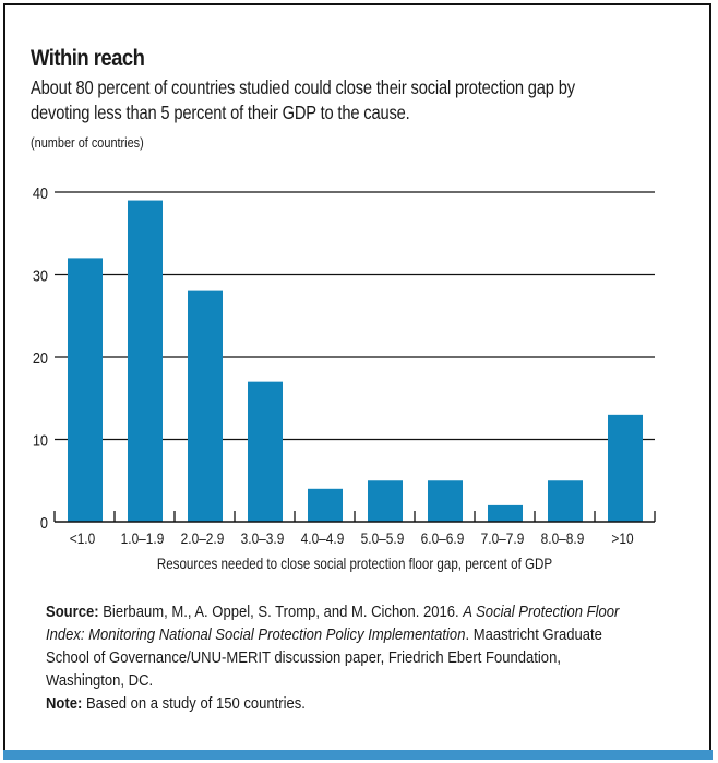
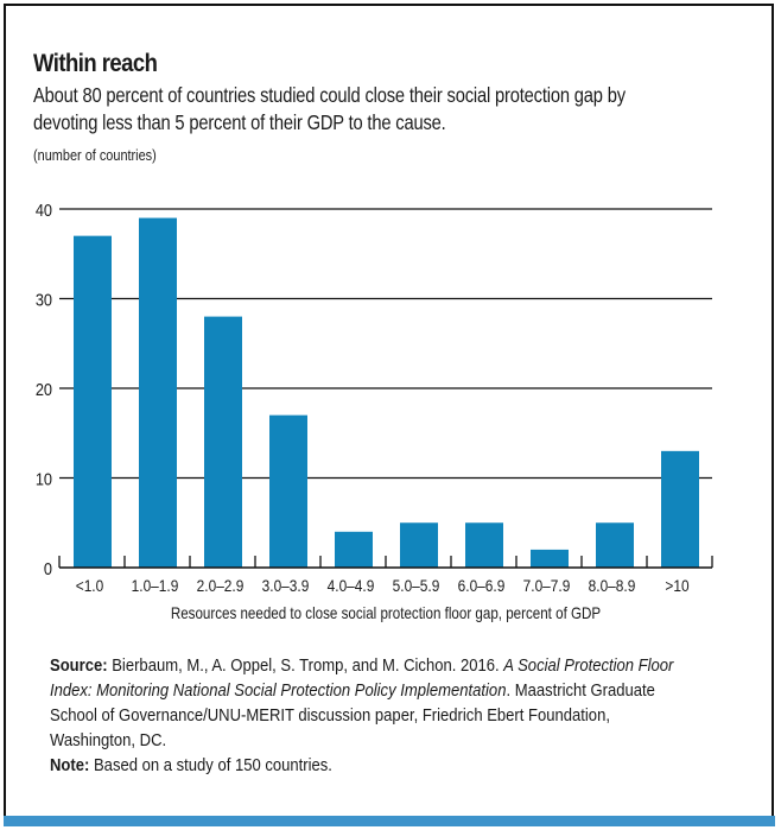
<1.0: 32 -> 37
